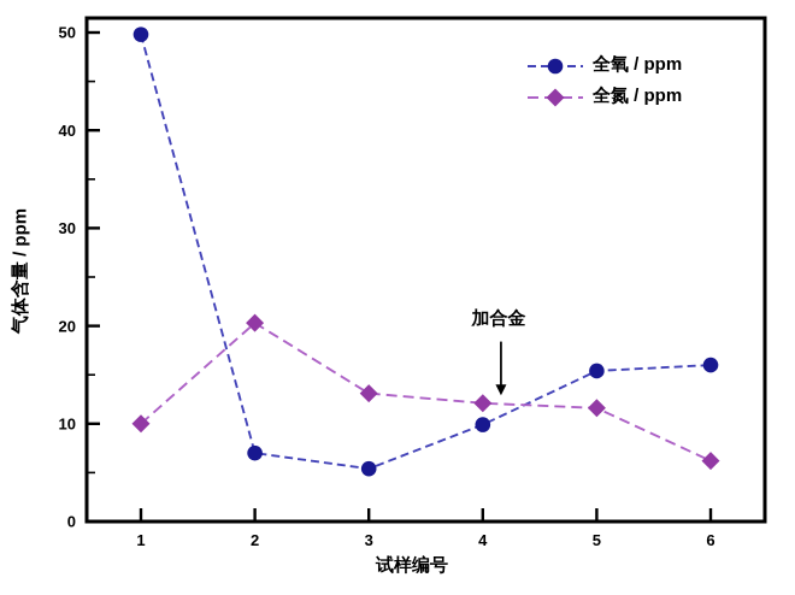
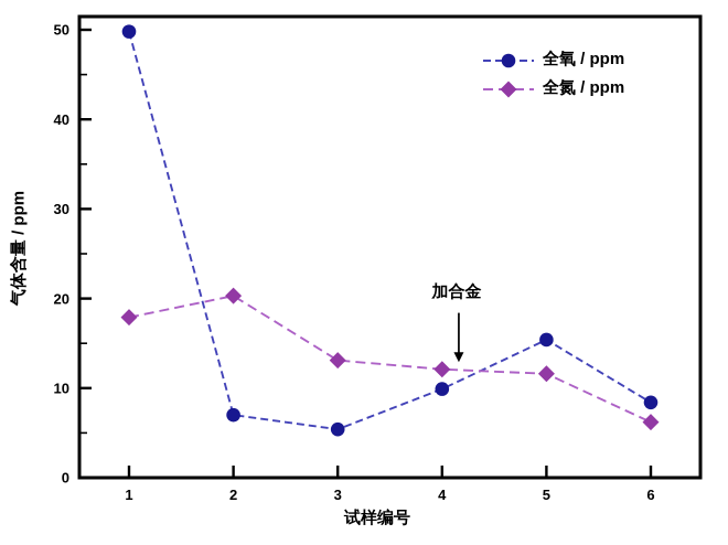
全氮 / ppm/1: 10 -> 18
全氧 / ppm/6: 16 -> 8
